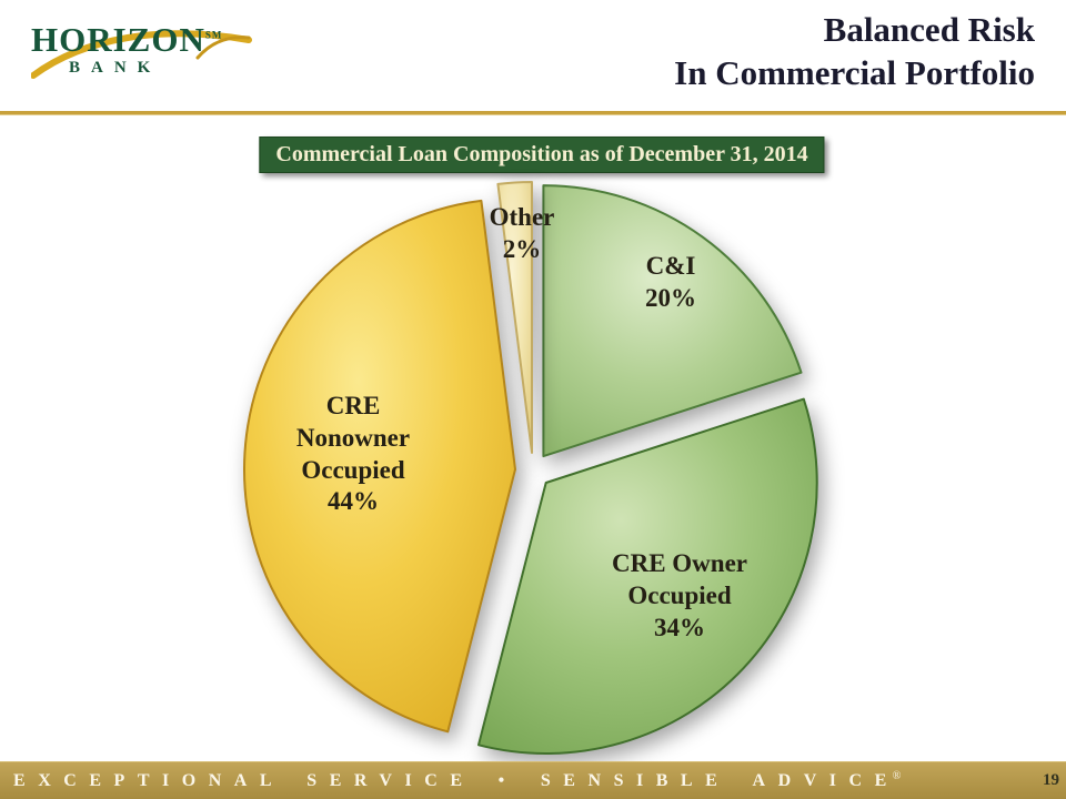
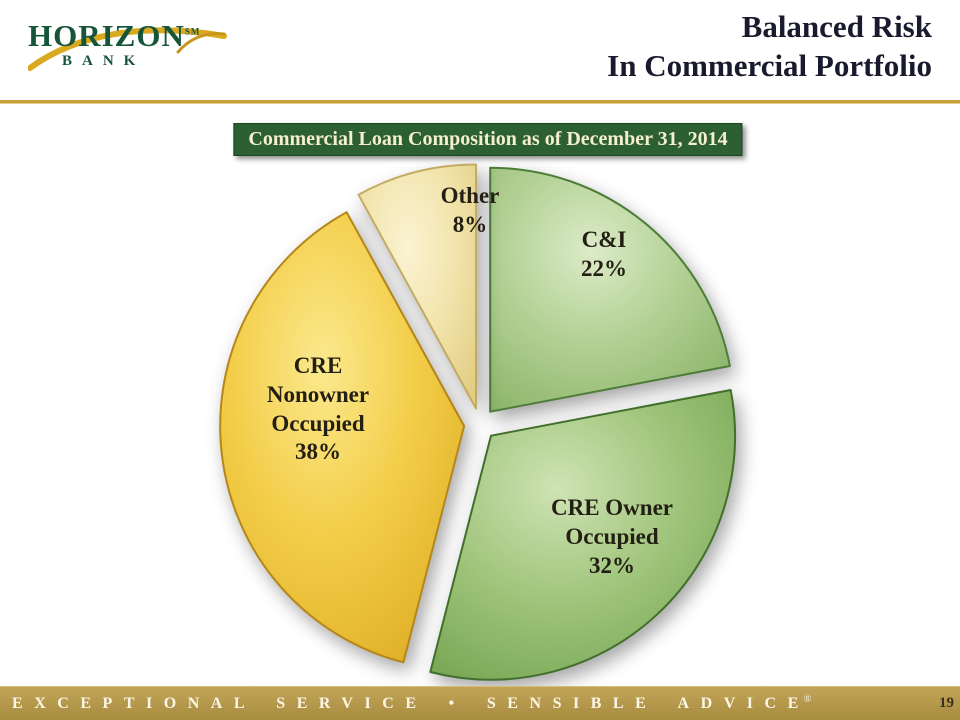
C&I: 20% -> 22%
CRE Owner Occupied: 34% -> 32%
CRE Nonowner Occupied: 44% -> 38%
Other: 2% -> 8%
